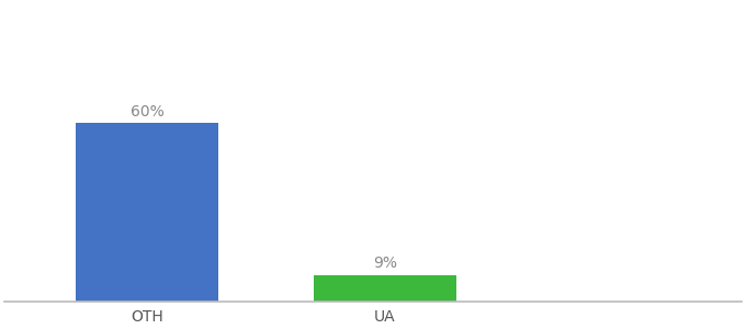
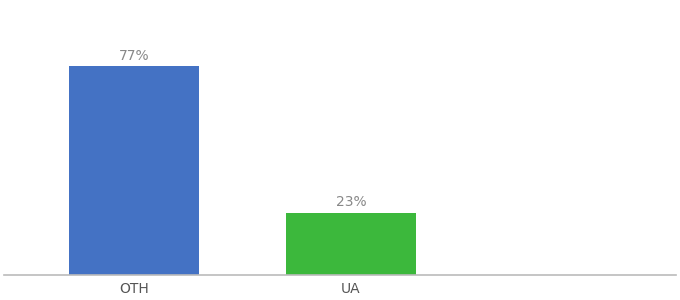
OTH: 60% -> 77%
UA: 9% -> 23%
